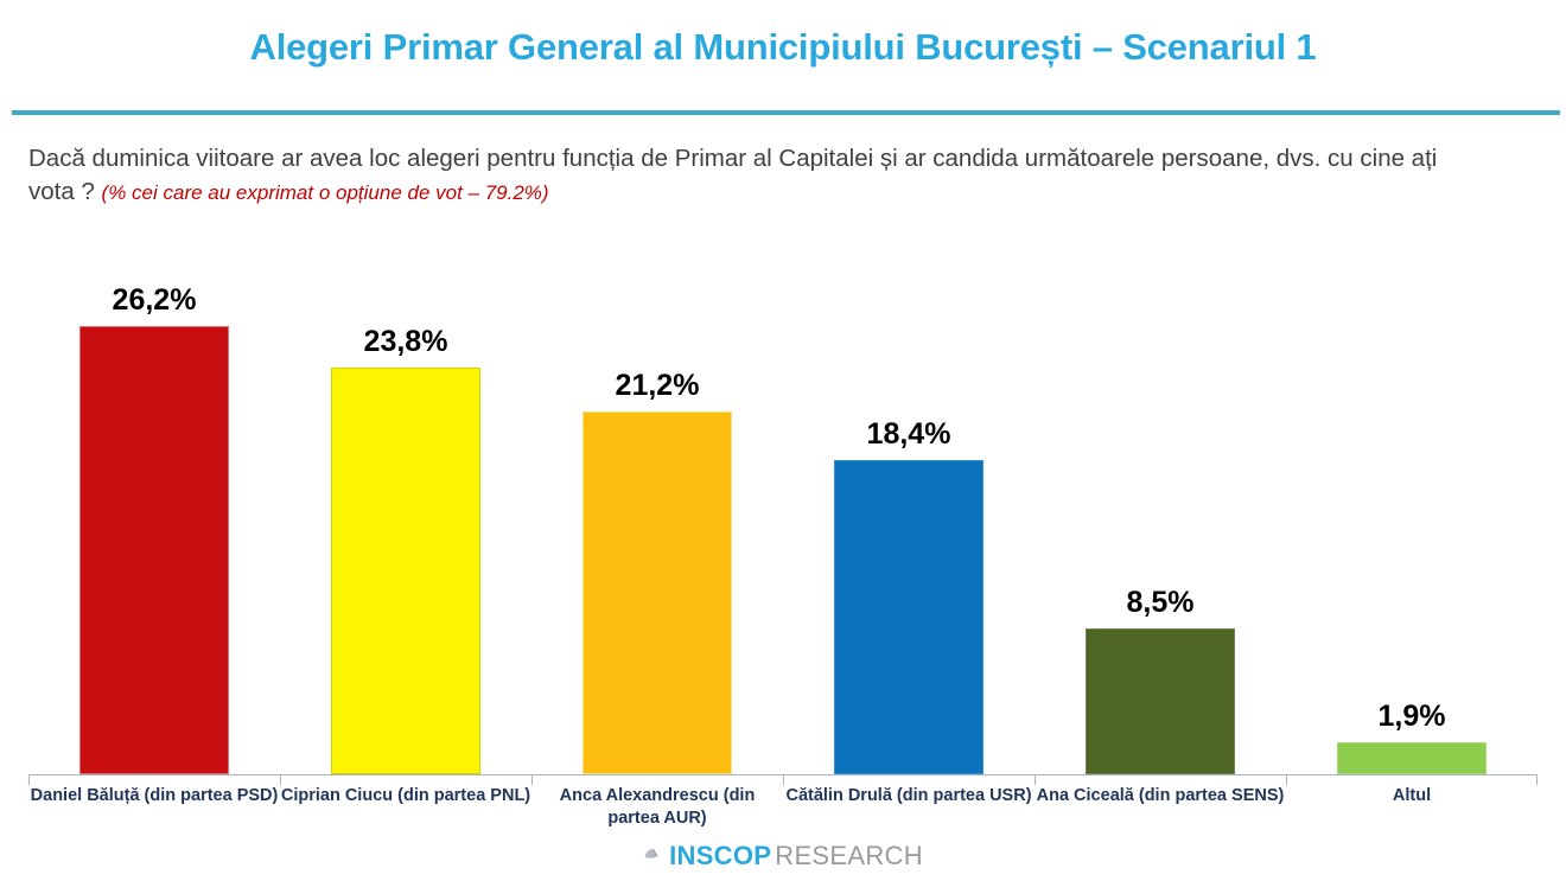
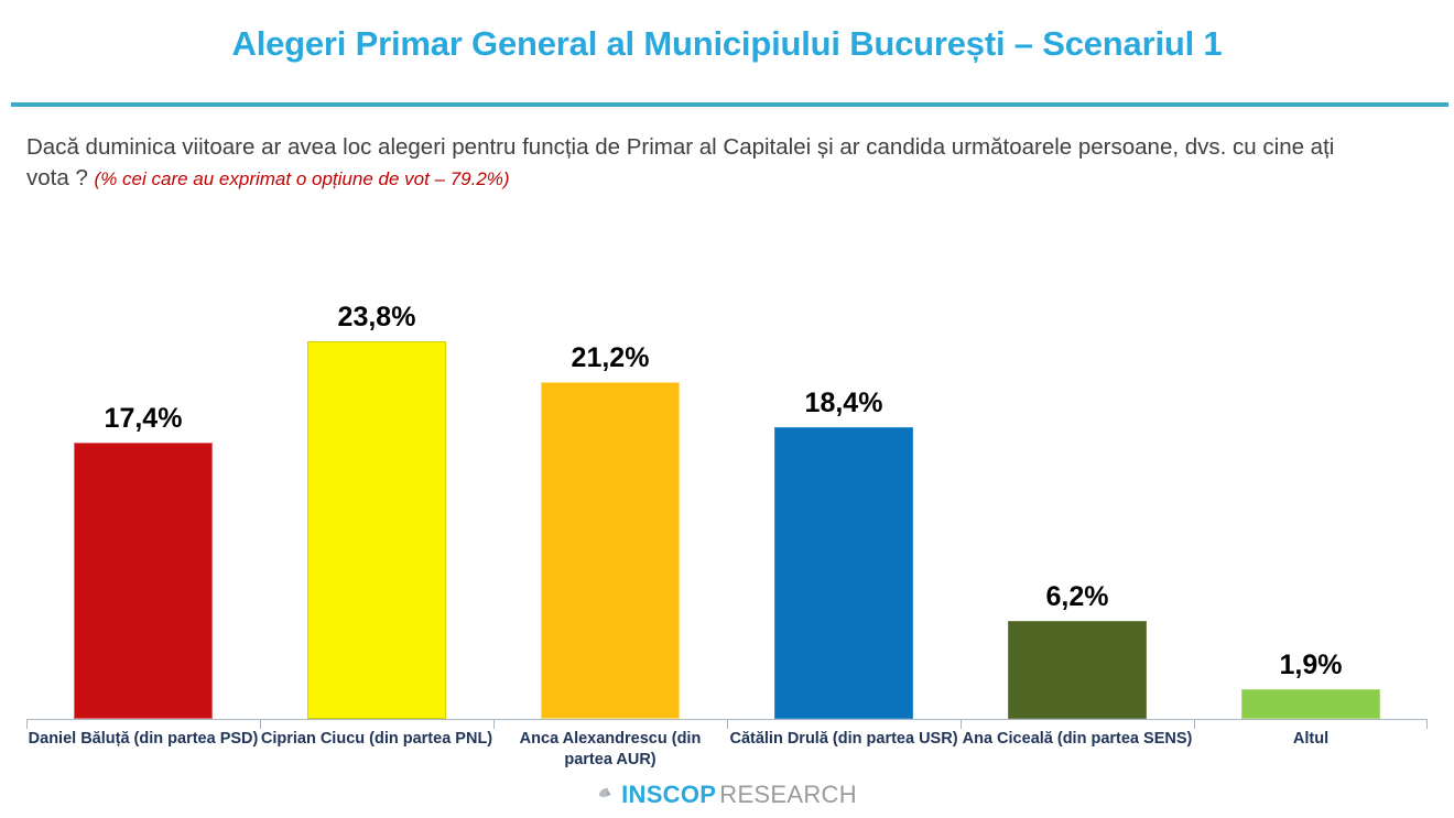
Daniel Băluță (din partea PSD): 26,2% -> 17,4%
Ana Ciceală (din partea SENS): 8,5% -> 6,2%
